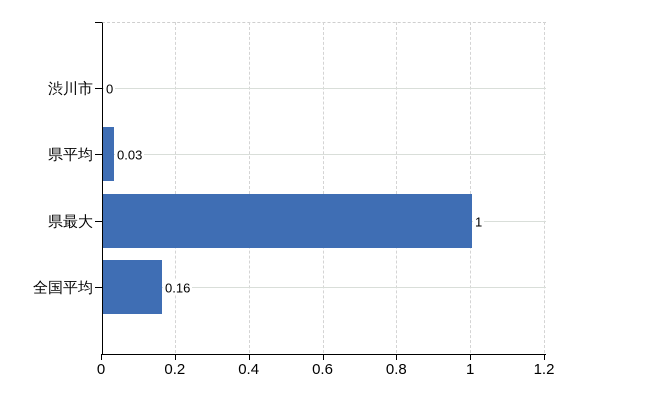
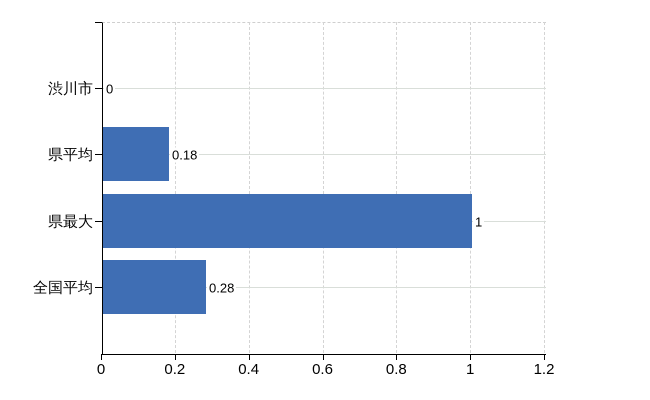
県平均: 0.03 -> 0.18
全国平均: 0.16 -> 0.28
